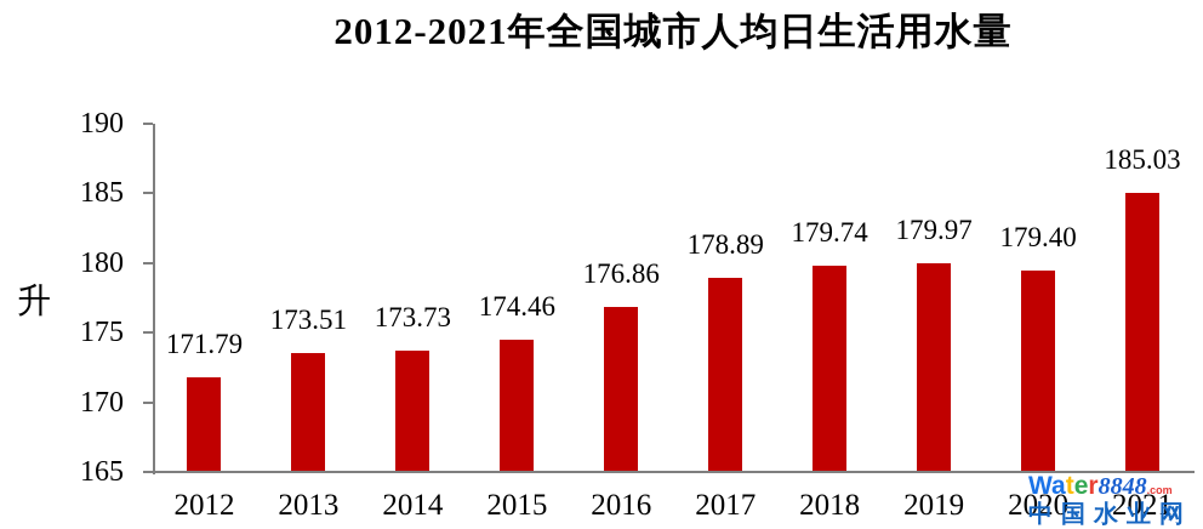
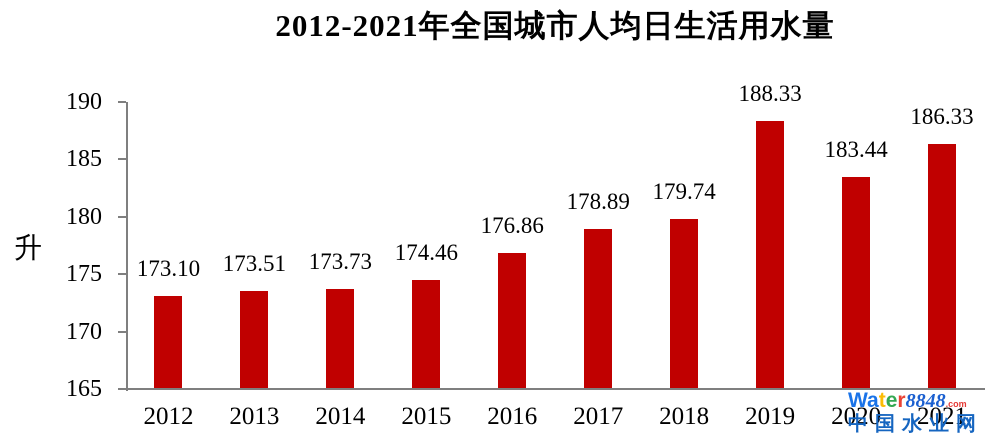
2012: 171.79 -> 173.10
2019: 179.97 -> 188.33
2020: 179.40 -> 183.44
2021: 185.03 -> 186.33
